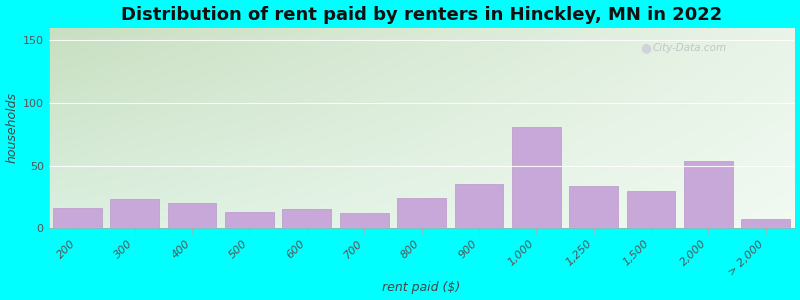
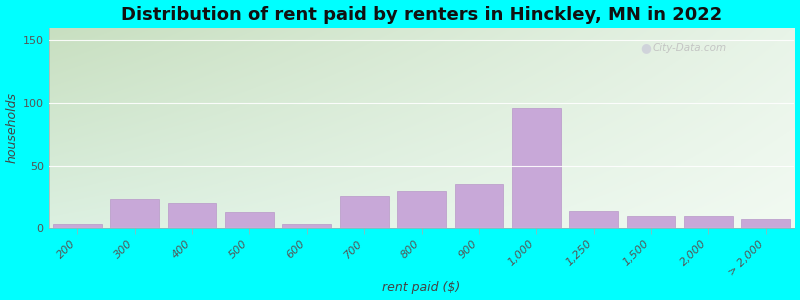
200: 16 -> 3
600: 15 -> 3
700: 12 -> 26
800: 24 -> 30
1,000: 81 -> 96
1,250: 34 -> 14
1,500: 30 -> 10
2,000: 54 -> 10
